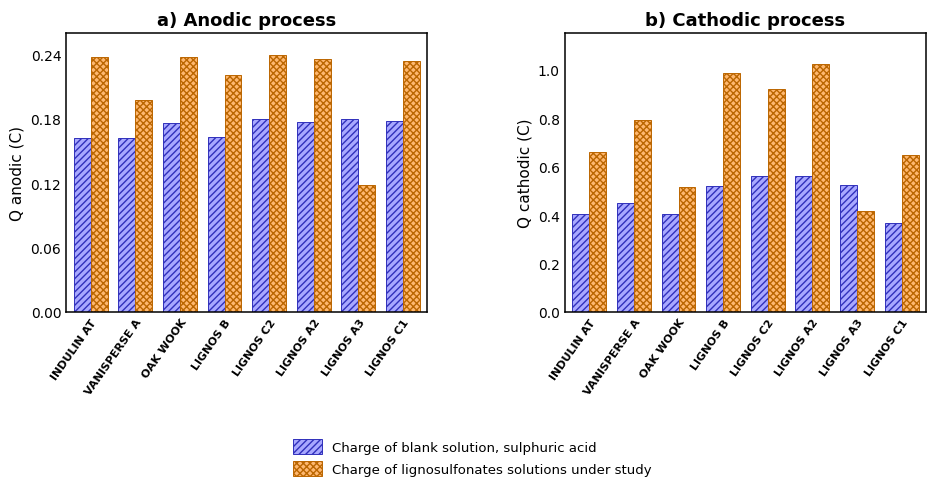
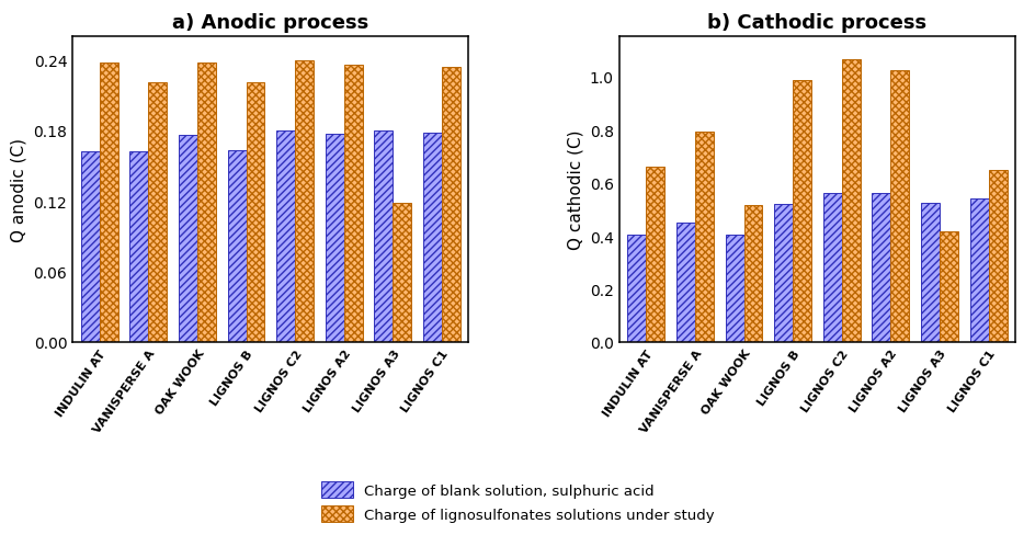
a) Anodic process/Charge of lignosulfonates solutions under study/VANISPERSE A: 0.198 -> 0.221
b) Cathodic process/Charge of lignosulfonates solutions under study/LIGNOS C2: 0.920 -> 1.065
b) Cathodic process/Charge of blank solution, sulphuric acid/LIGNOS C1: 0.365 -> 0.540
